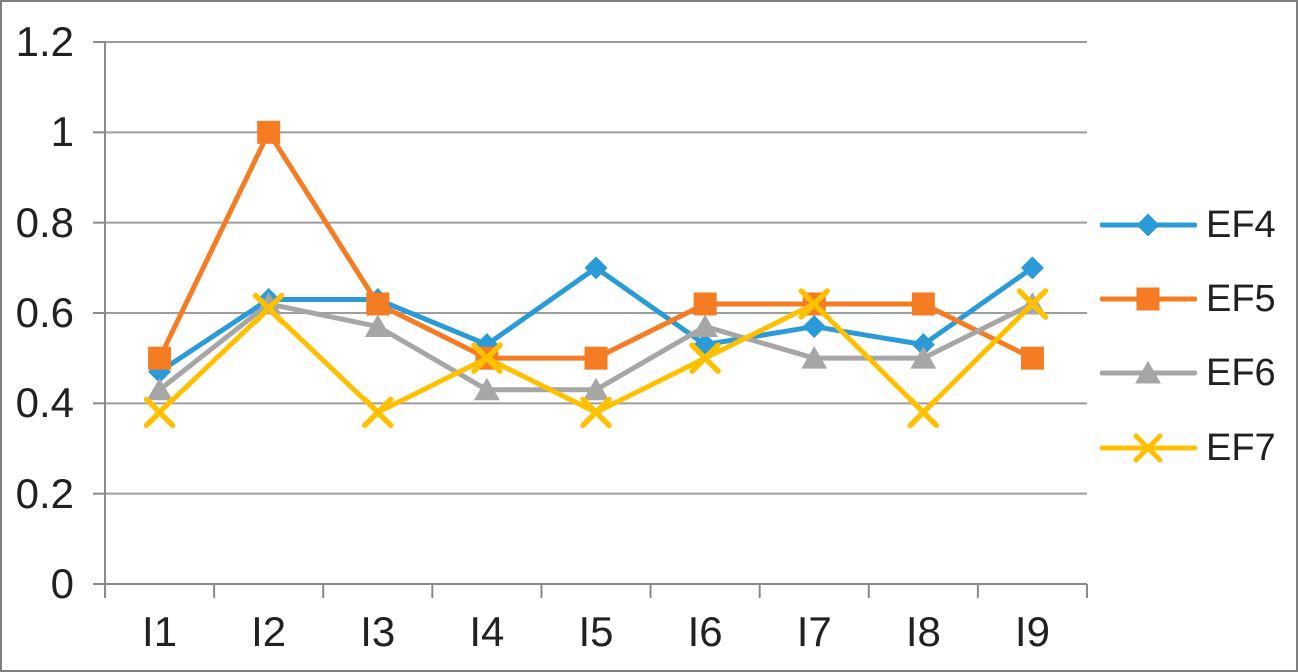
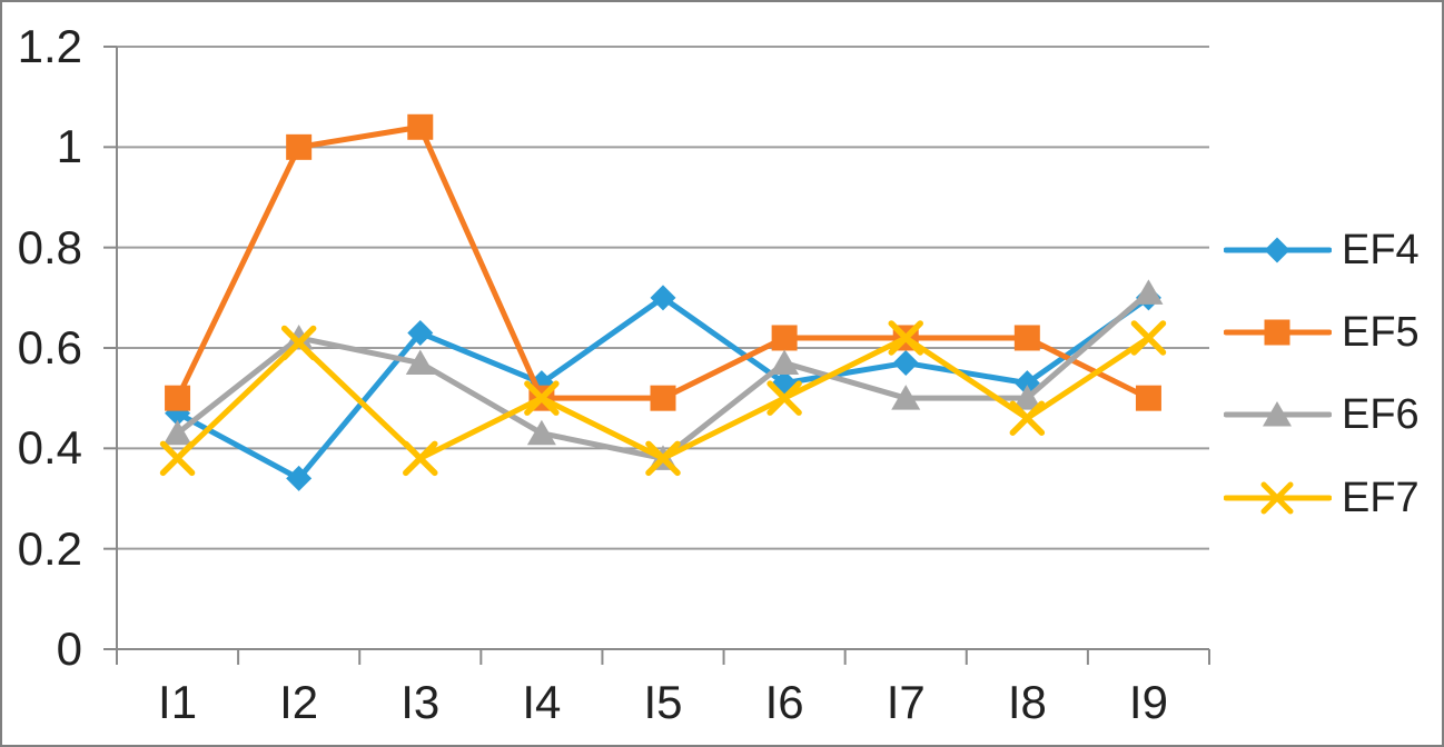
EF4/I2: 0.63 -> 0.34
EF5/I3: 0.62 -> 1.04
EF6/I5: 0.43 -> 0.38
EF7/I8: 0.38 -> 0.46
EF6/I9: 0.62 -> 0.71
